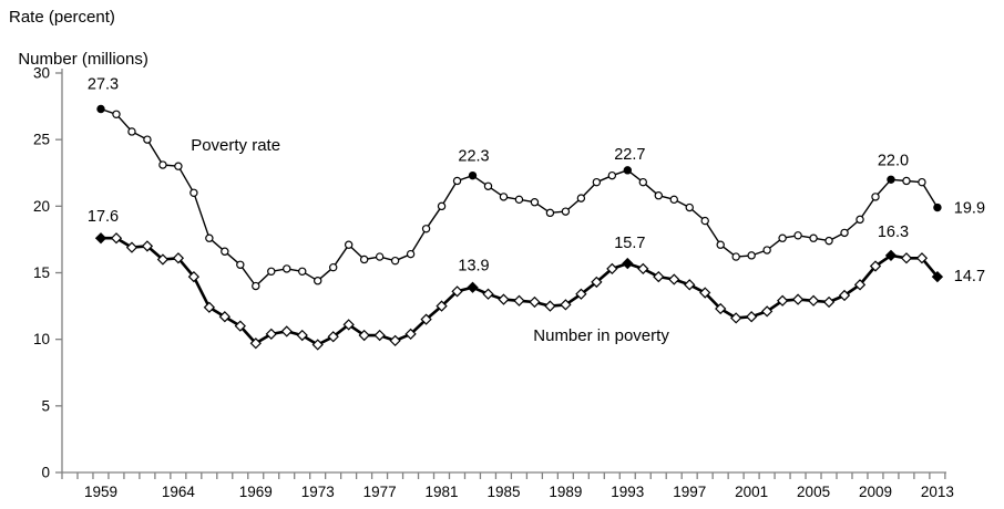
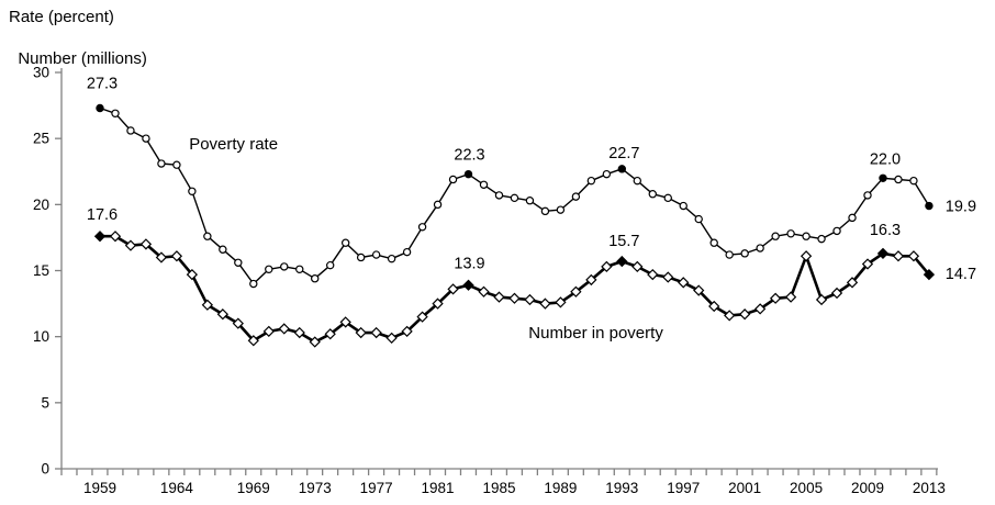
Number in poverty/2005: 12.9 -> 16.1
